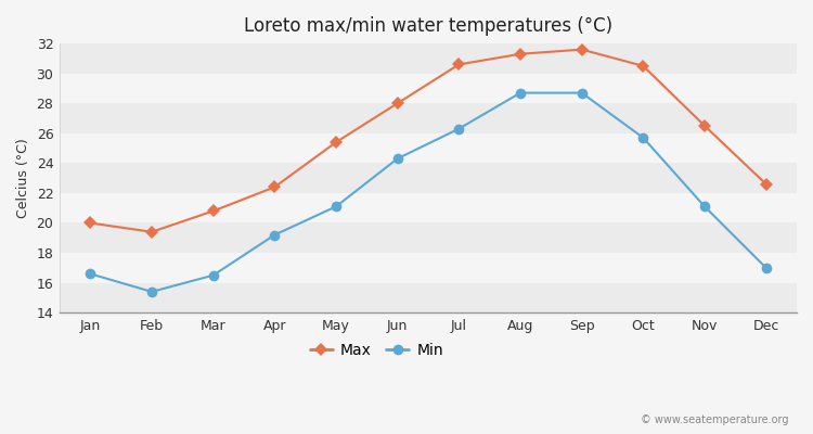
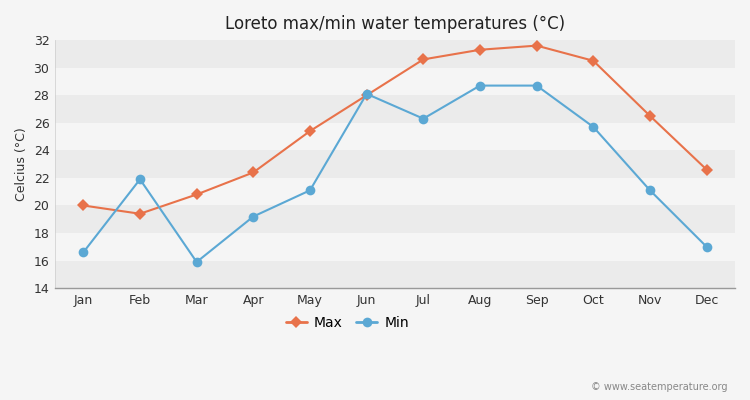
Min/Feb: 15.4 -> 21.9
Min/Mar: 16.5 -> 15.9
Min/Jun: 24.3 -> 28.1
